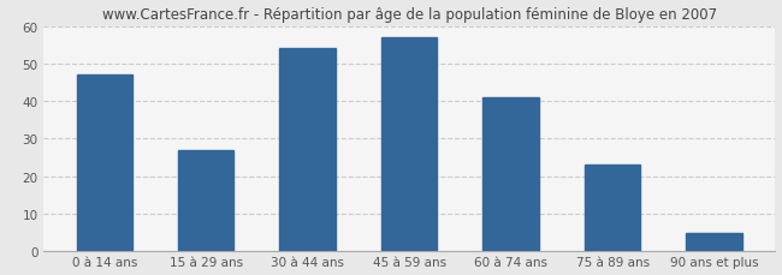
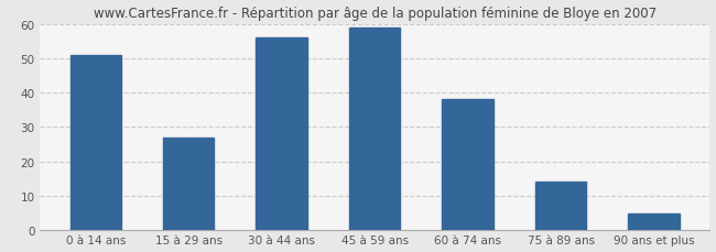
0 à 14 ans: 47 -> 51
30 à 44 ans: 54 -> 56
45 à 59 ans: 57 -> 59
60 à 74 ans: 41 -> 38
75 à 89 ans: 23 -> 14
